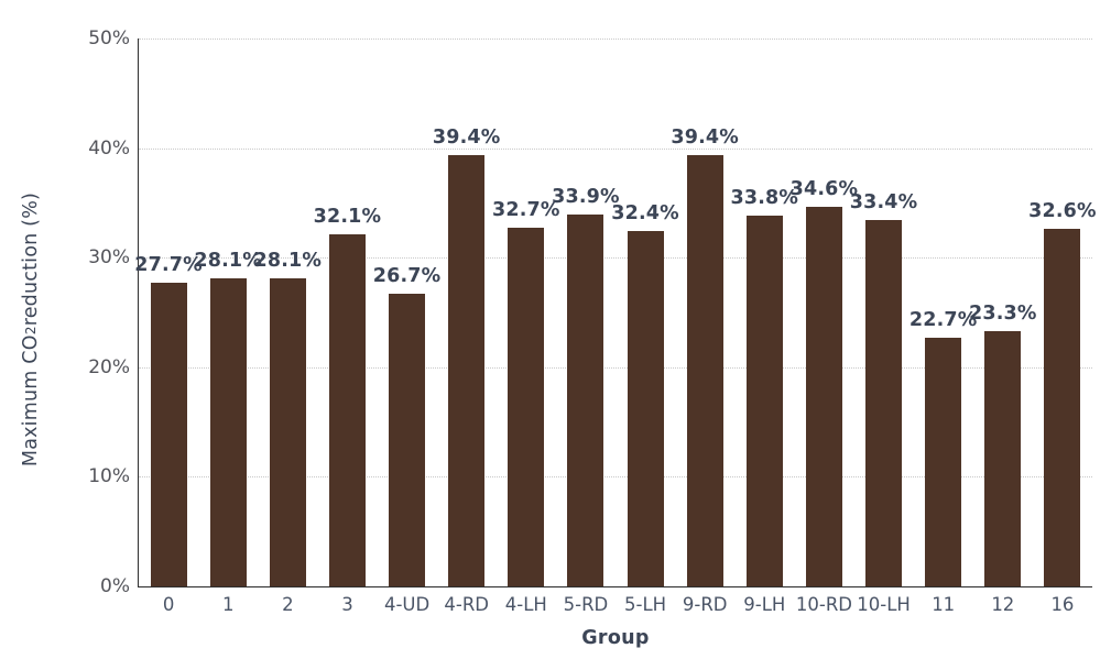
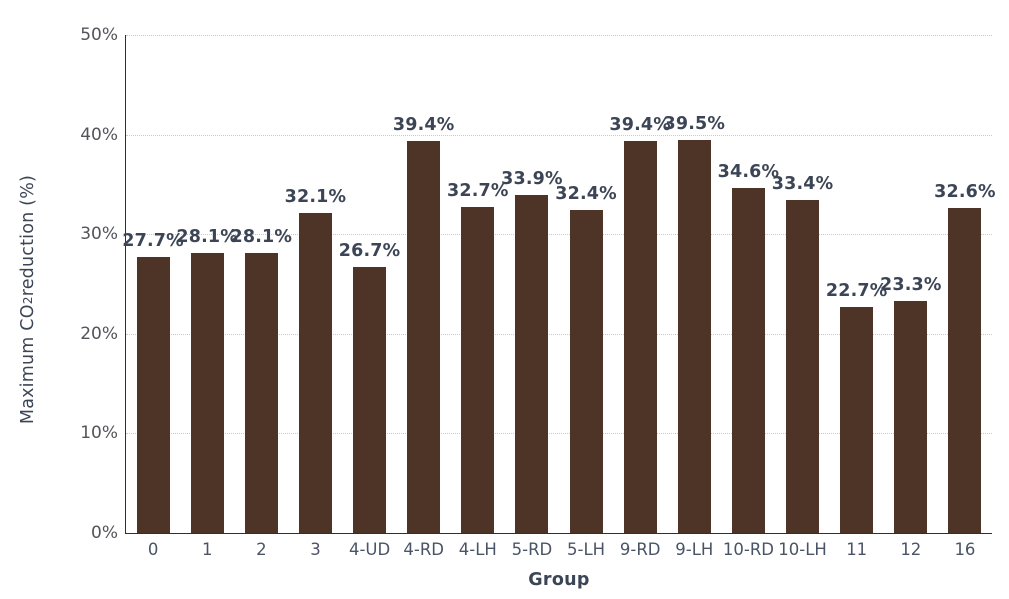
9-LH: 33.8% -> 39.5%
